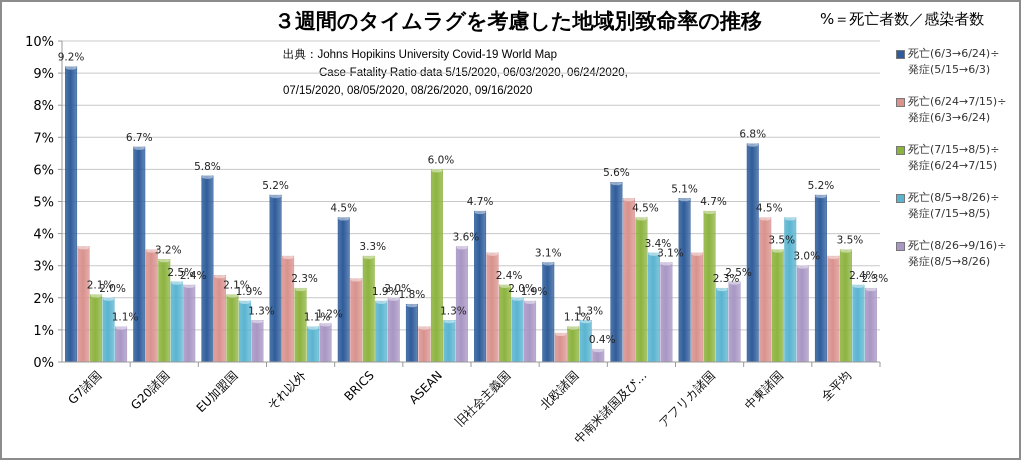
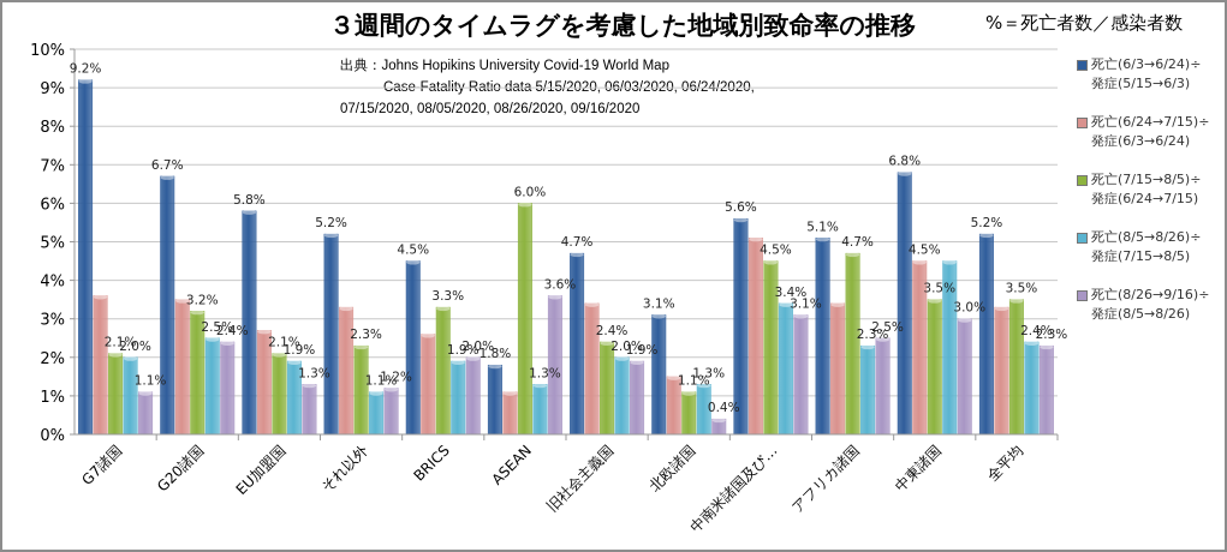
死亡(6/24→7/15)÷ 発症(6/3→6/24)/北欧諸国: 0.9% -> 1.5%
